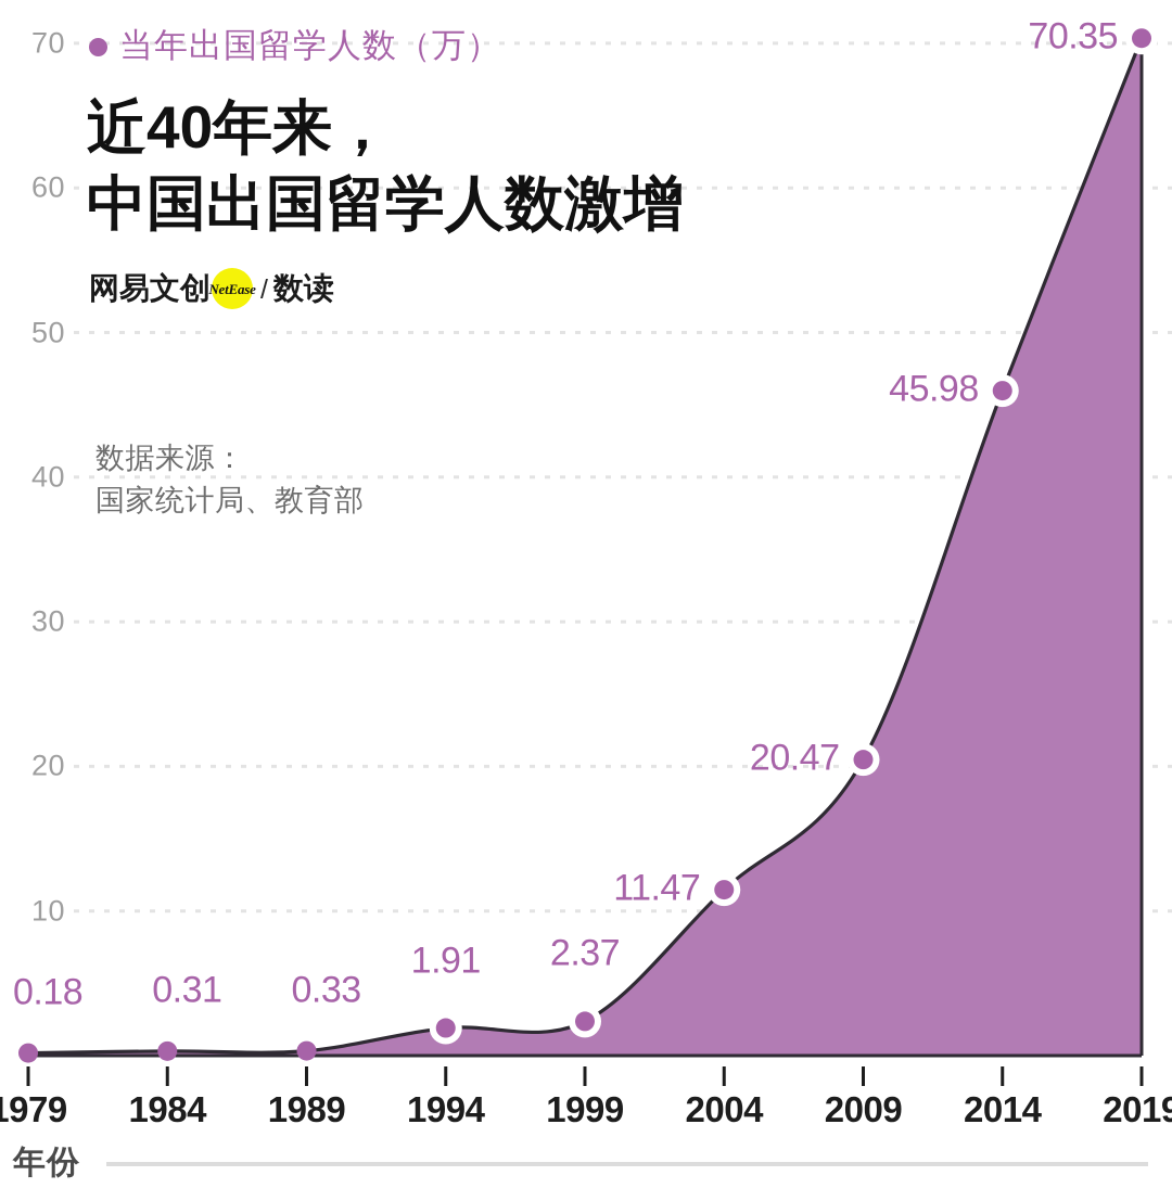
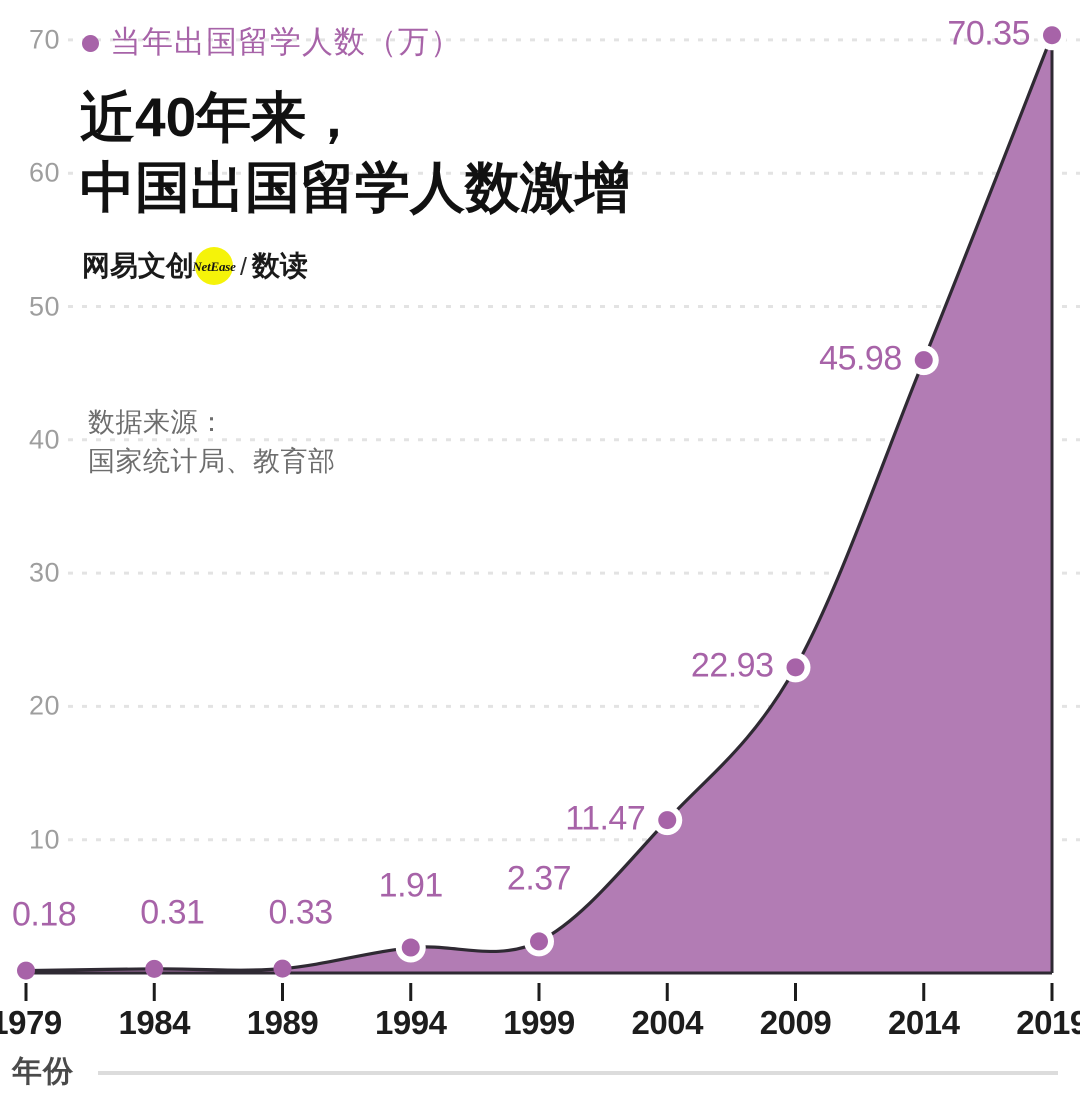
2009: 20.47 -> 22.93
